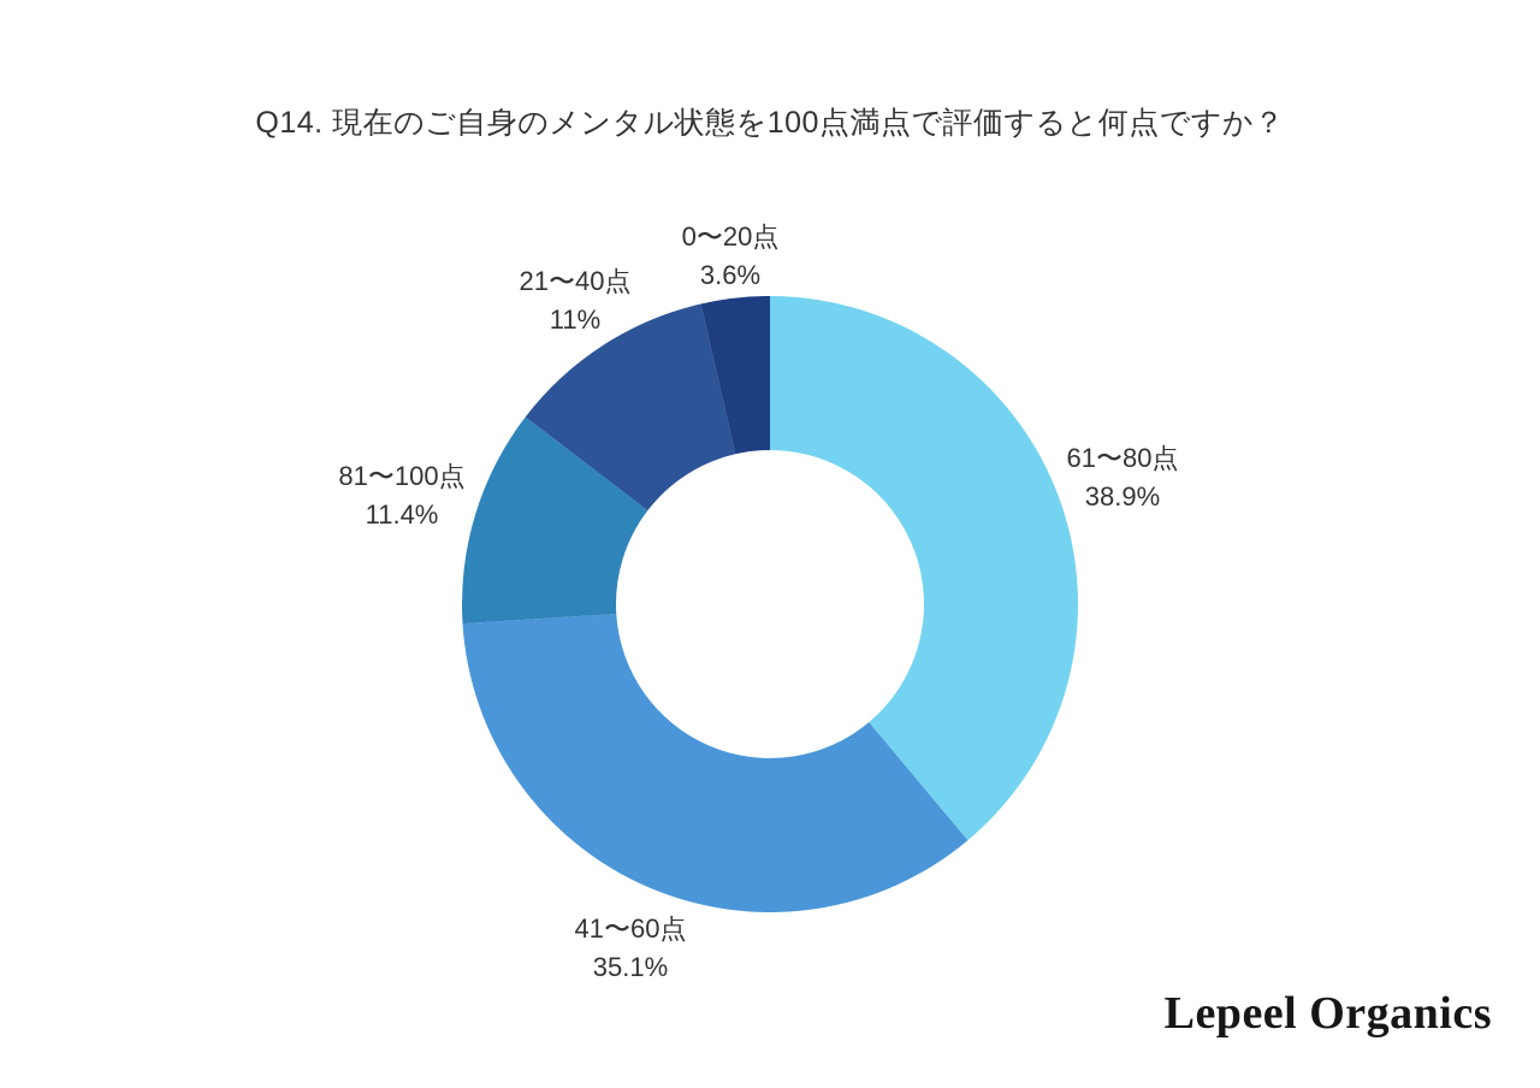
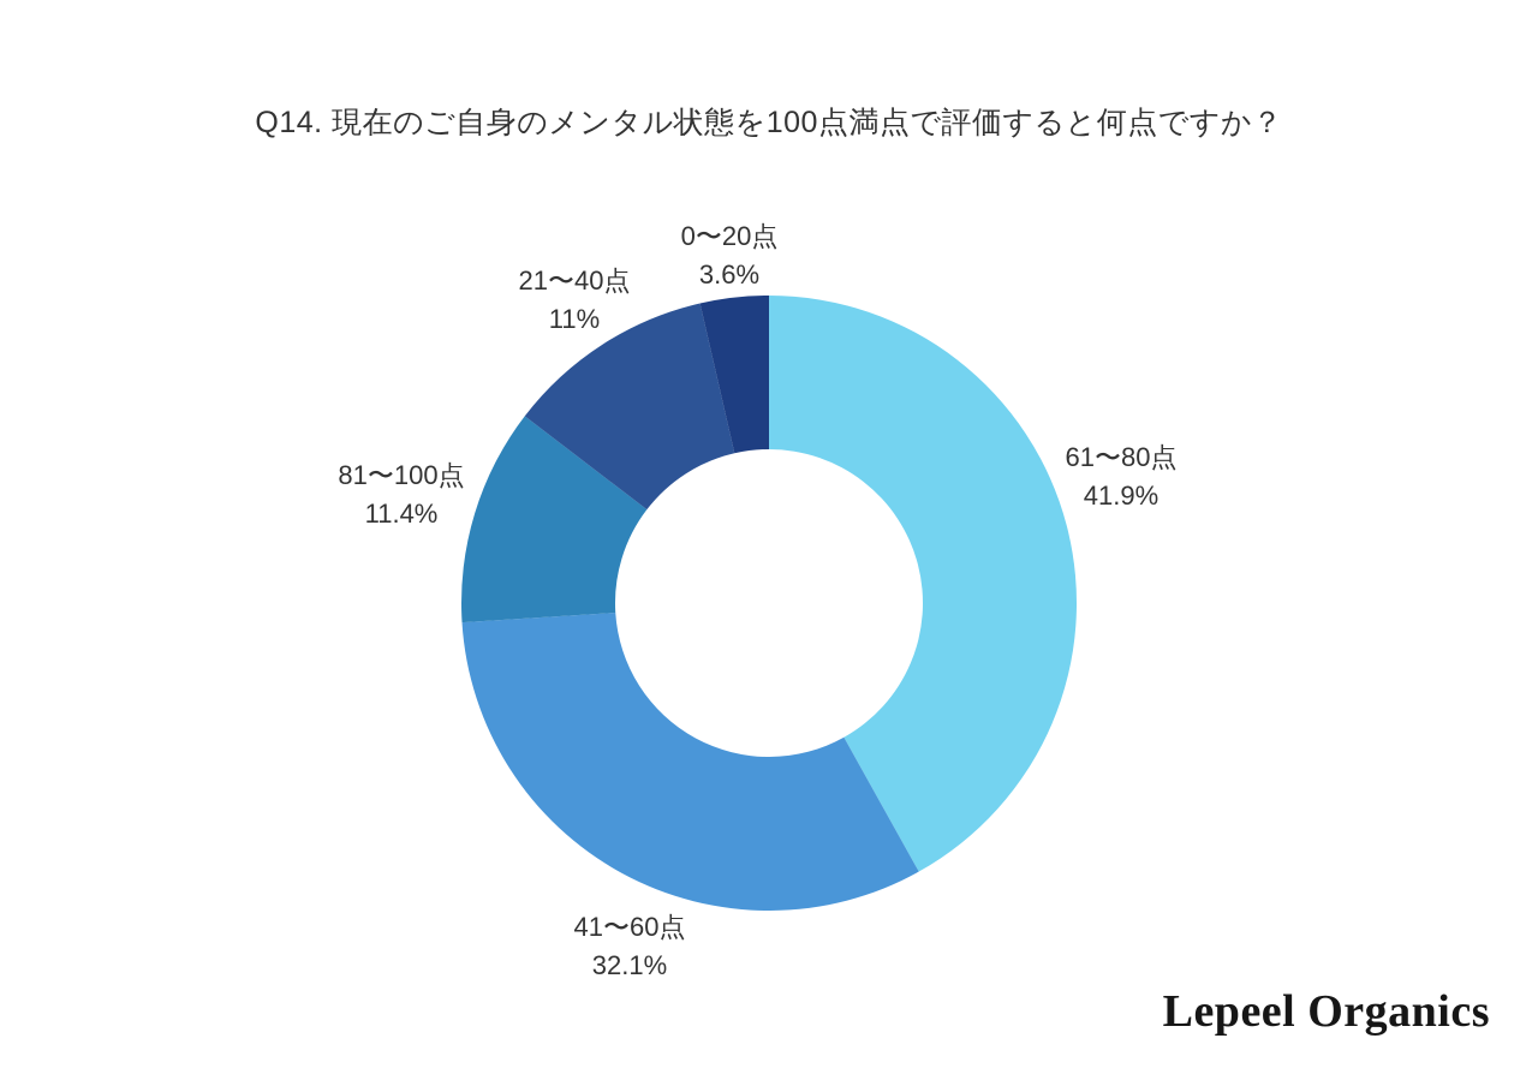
61〜80点: 38.9% -> 41.9%
41〜60点: 35.1% -> 32.1%
